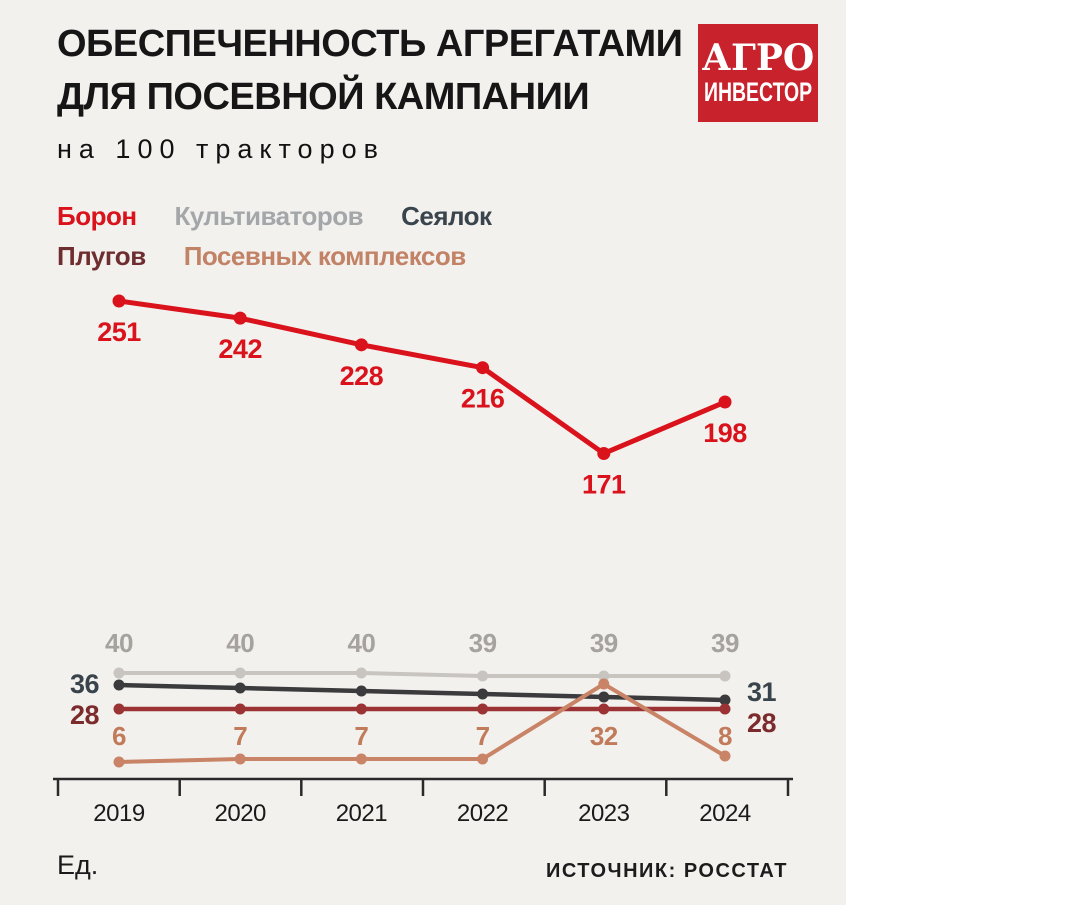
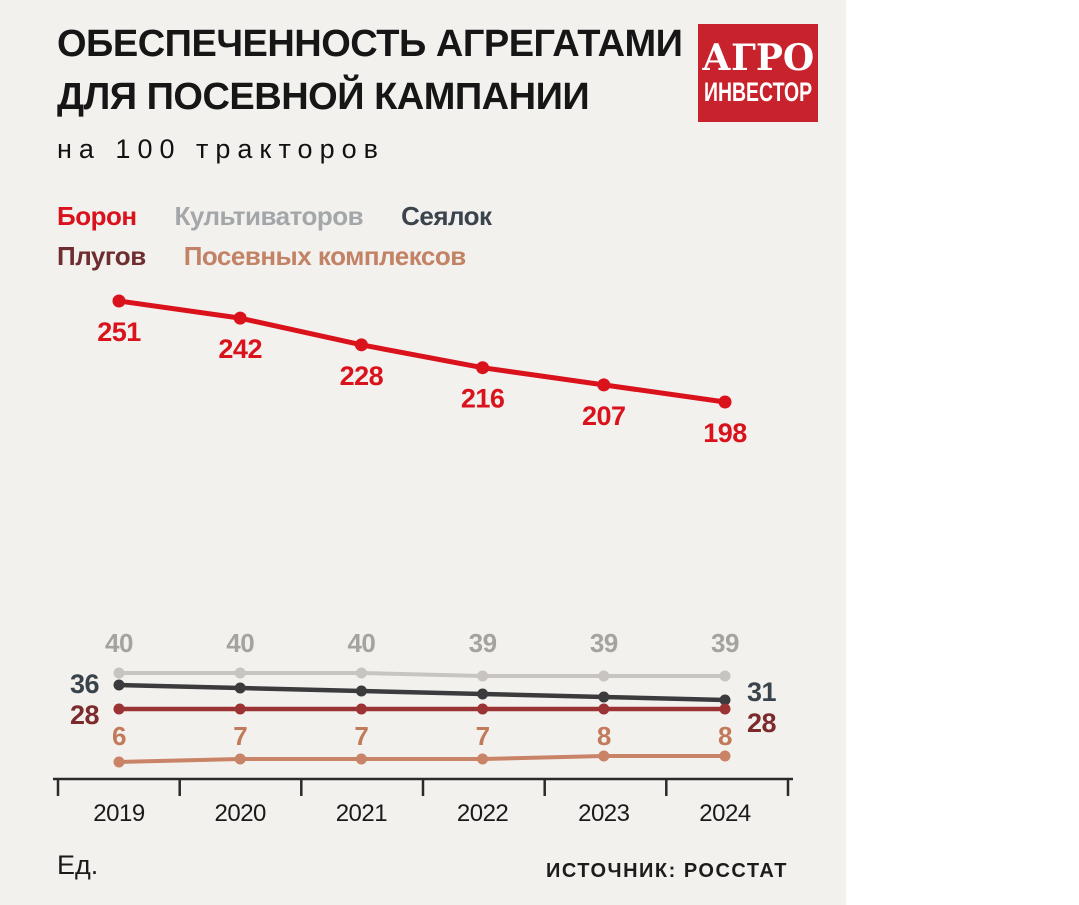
Борон/2023: 171 -> 207
Посевных комплексов/2023: 32 -> 8
